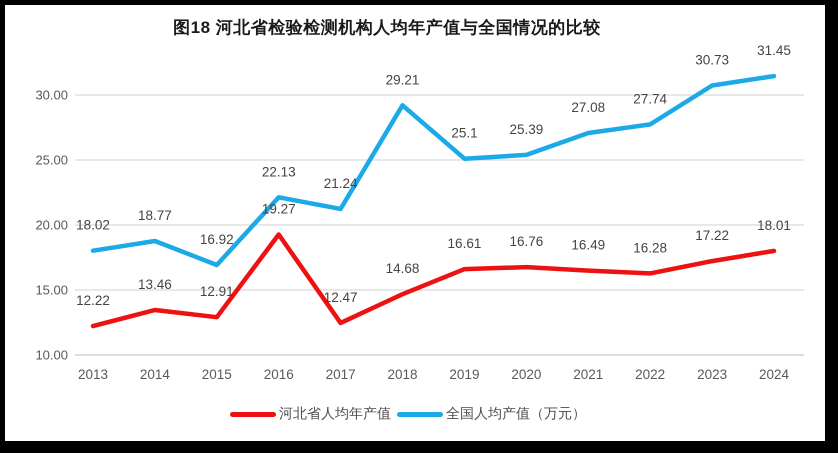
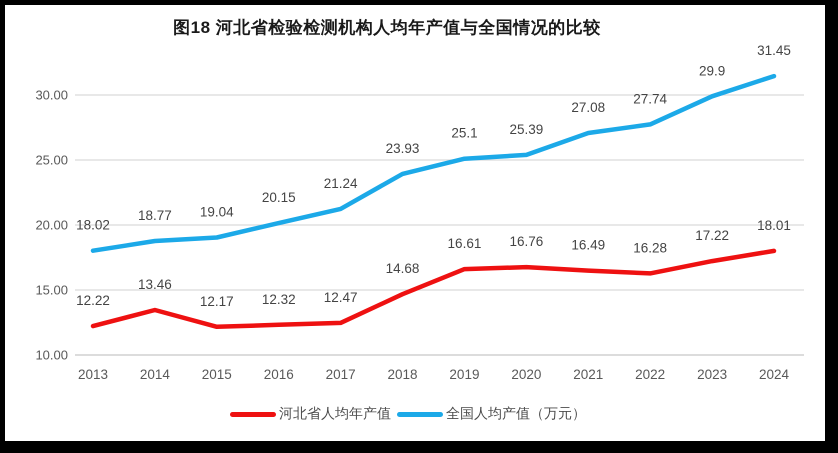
河北省人均年产值/2015: 12.91 -> 12.17
全国人均产值（万元）/2015: 16.92 -> 19.04
河北省人均年产值/2016: 19.27 -> 12.32
全国人均产值（万元）/2016: 22.13 -> 20.15
全国人均产值（万元）/2018: 29.21 -> 23.93
全国人均产值（万元）/2023: 30.73 -> 29.9
